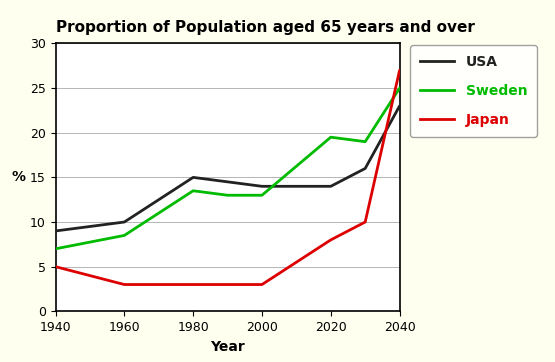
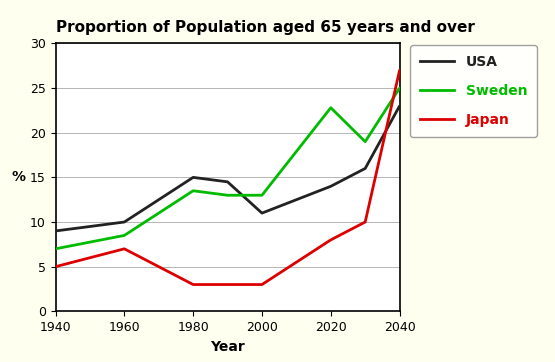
Japan/1960: 3 -> 7
USA/2000: 14.0 -> 11.0
Sweden/2020: 19.5 -> 22.8
